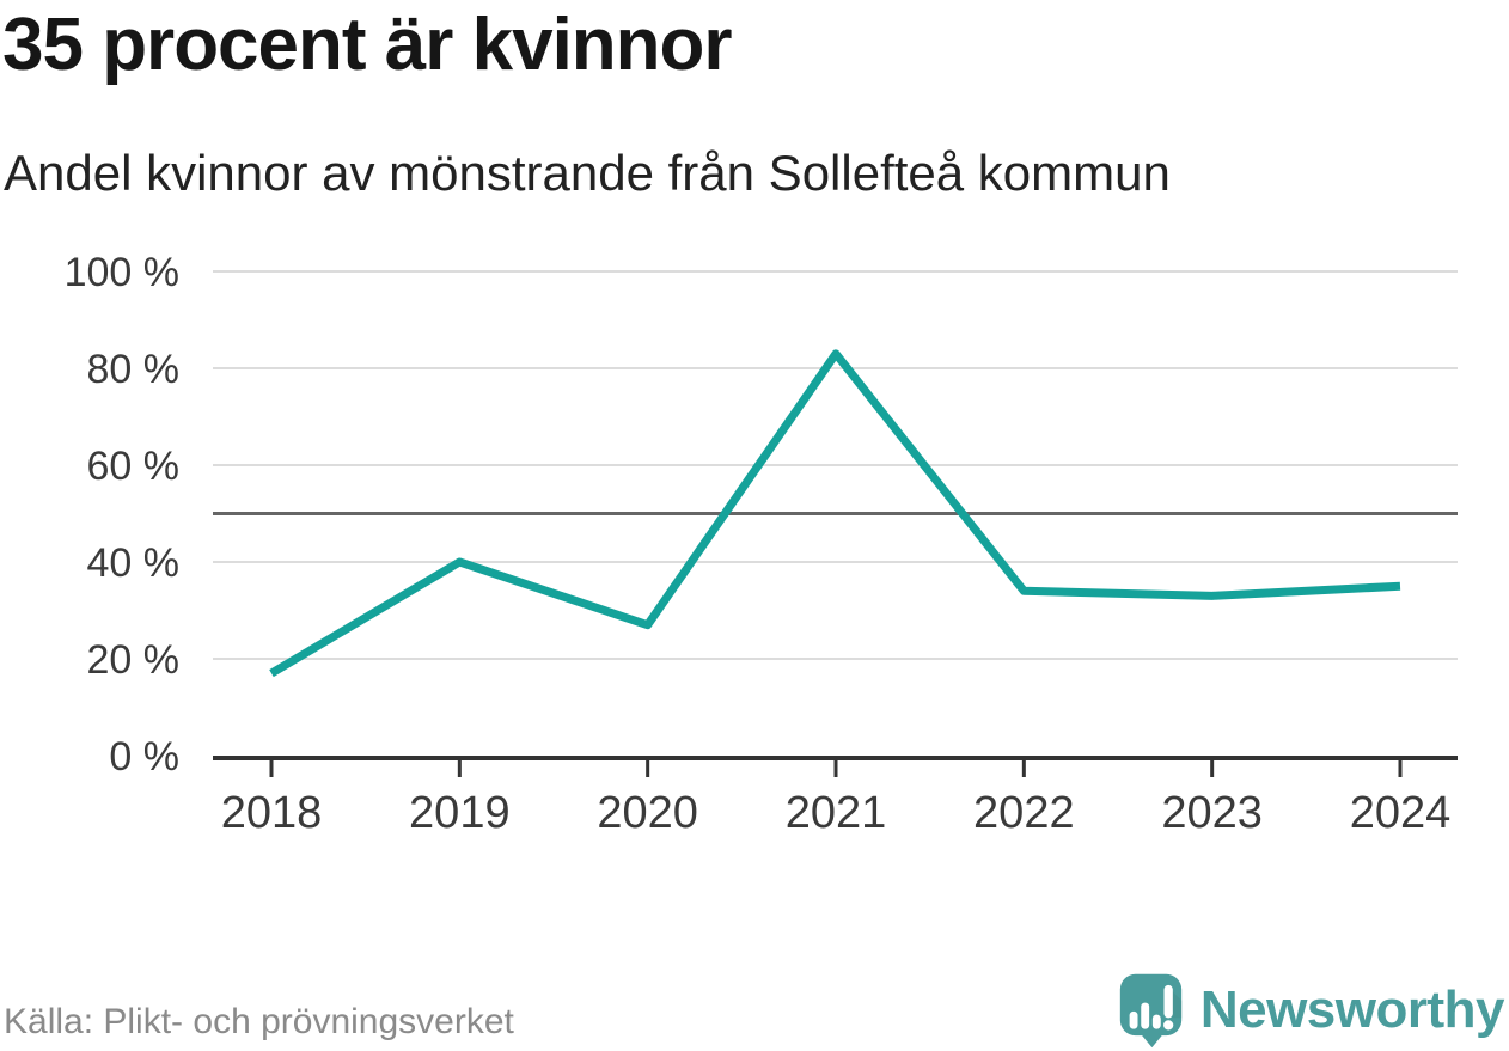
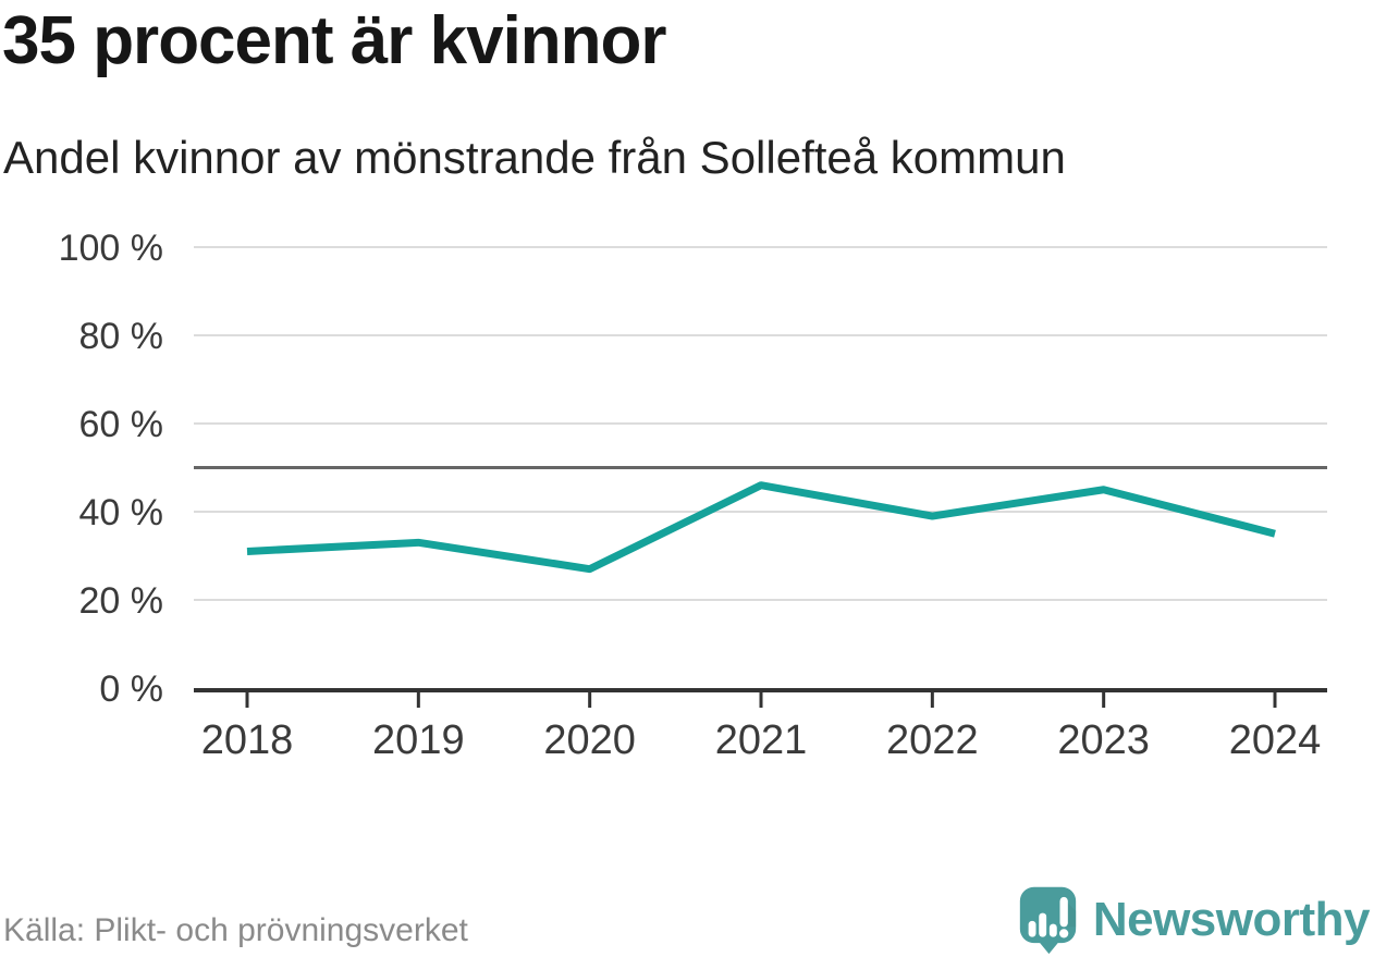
2018: 17% -> 31%
2019: 40% -> 33%
2021: 83% -> 46%
2022: 34% -> 39%
2023: 33% -> 45%
